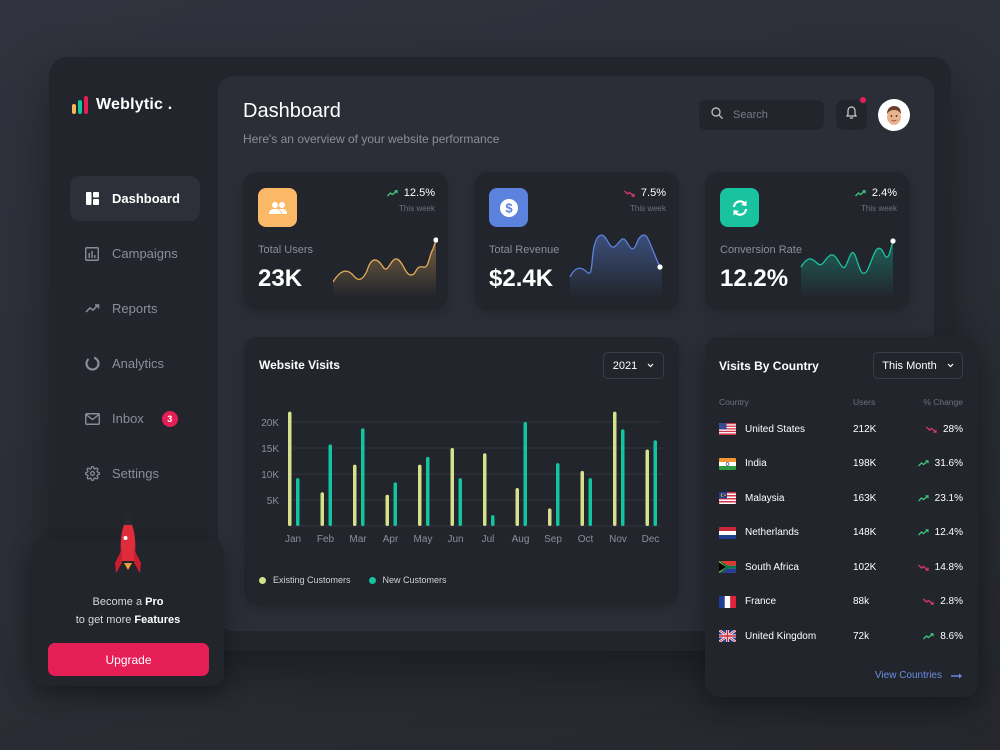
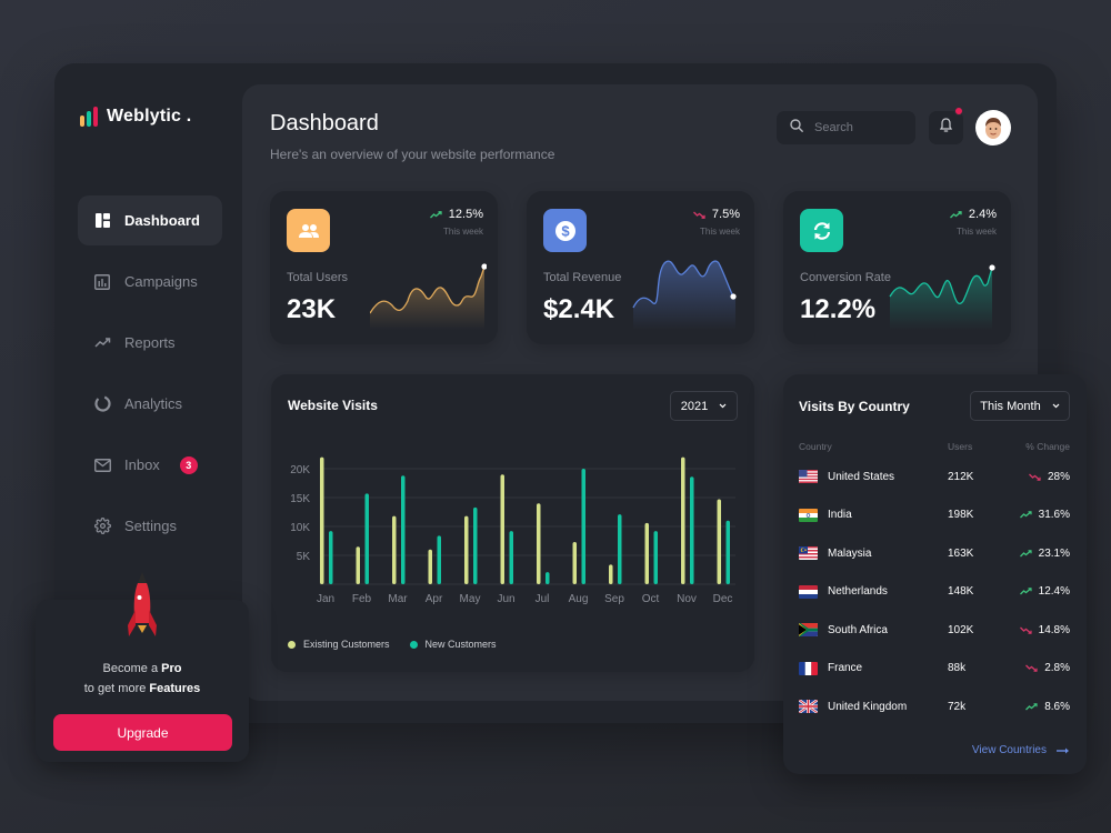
Existing Customers/Jun: 15K -> 19K
New Customers/Dec: 16K -> 11K
